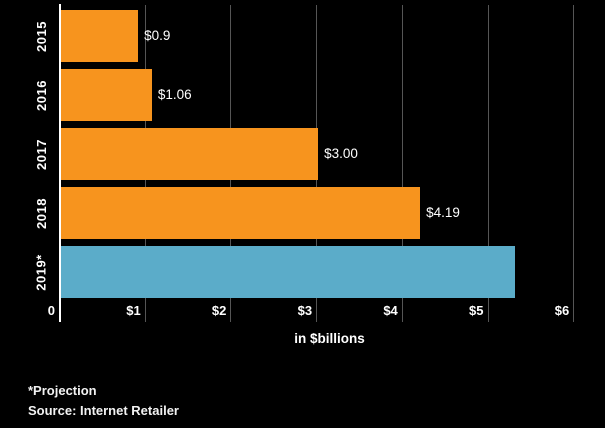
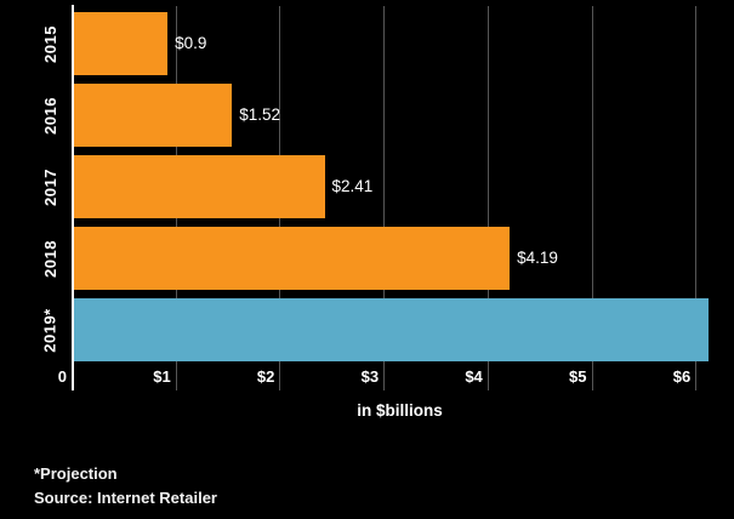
2016: $1.06 -> $1.52
2017: $3.00 -> $2.41
2019*: $5.3 -> $6.1
